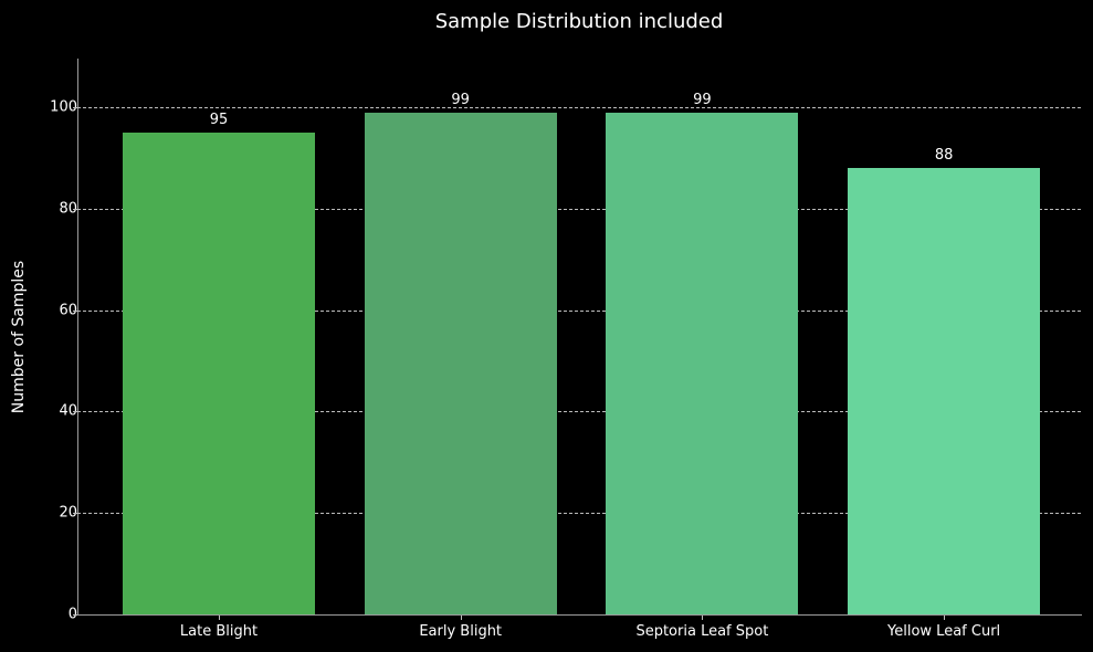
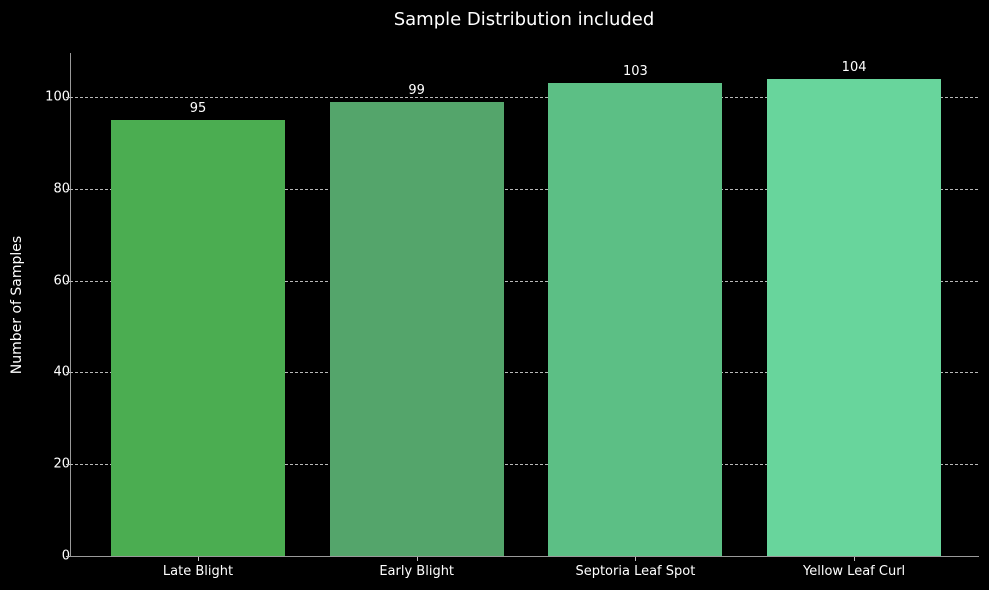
Septoria Leaf Spot: 99 -> 103
Yellow Leaf Curl: 88 -> 104
